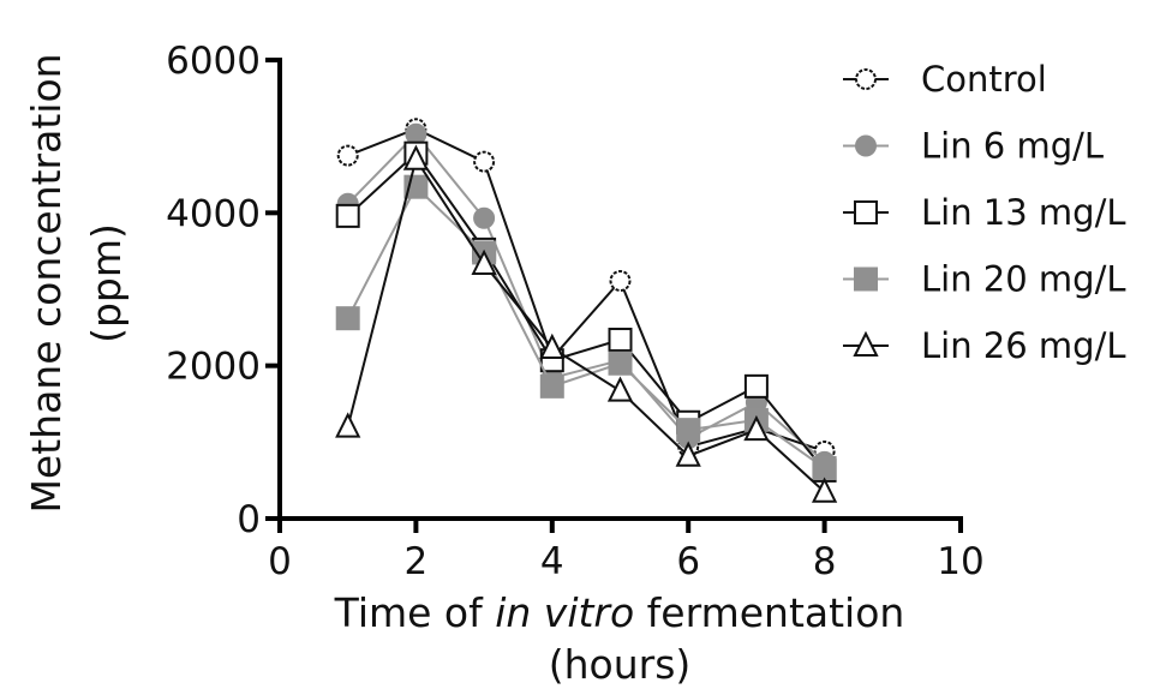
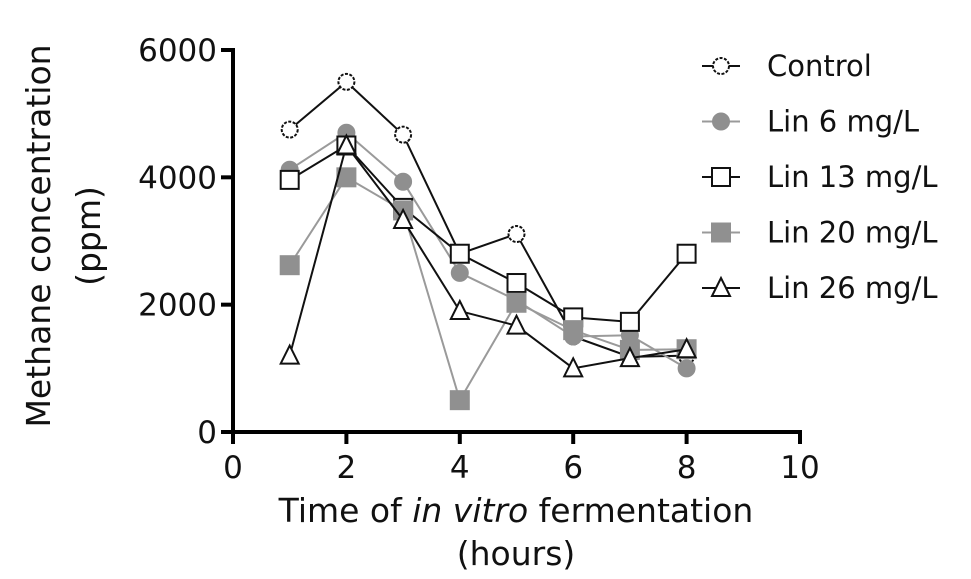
Control/2: 5100 -> 5500
Lin 6 mg/L/2: 5000 -> 4700
Lin 13 mg/L/2: 4800 -> 4500
Lin 20 mg/L/2: 4300 -> 4000
Lin 26 mg/L/2: 4700 -> 4500
Control/4: 2100 -> 2800
Lin 6 mg/L/4: 1800 -> 2500
Lin 13 mg/L/4: 2100 -> 2800
Lin 20 mg/L/4: 1700 -> 500
Lin 26 mg/L/4: 2200 -> 1900
Control/6: 900 -> 1500
Lin 6 mg/L/6: 1000 -> 1500
Lin 13 mg/L/6: 1300 -> 1800
Lin 20 mg/L/6: 1200 -> 1600
Lin 26 mg/L/6: 800 -> 1000
Control/8: 900 -> 1200
Lin 6 mg/L/8: 700 -> 1000
Lin 13 mg/L/8: 600 -> 2800
Lin 20 mg/L/8: 700 -> 1300
Lin 26 mg/L/8: 400 -> 1300
